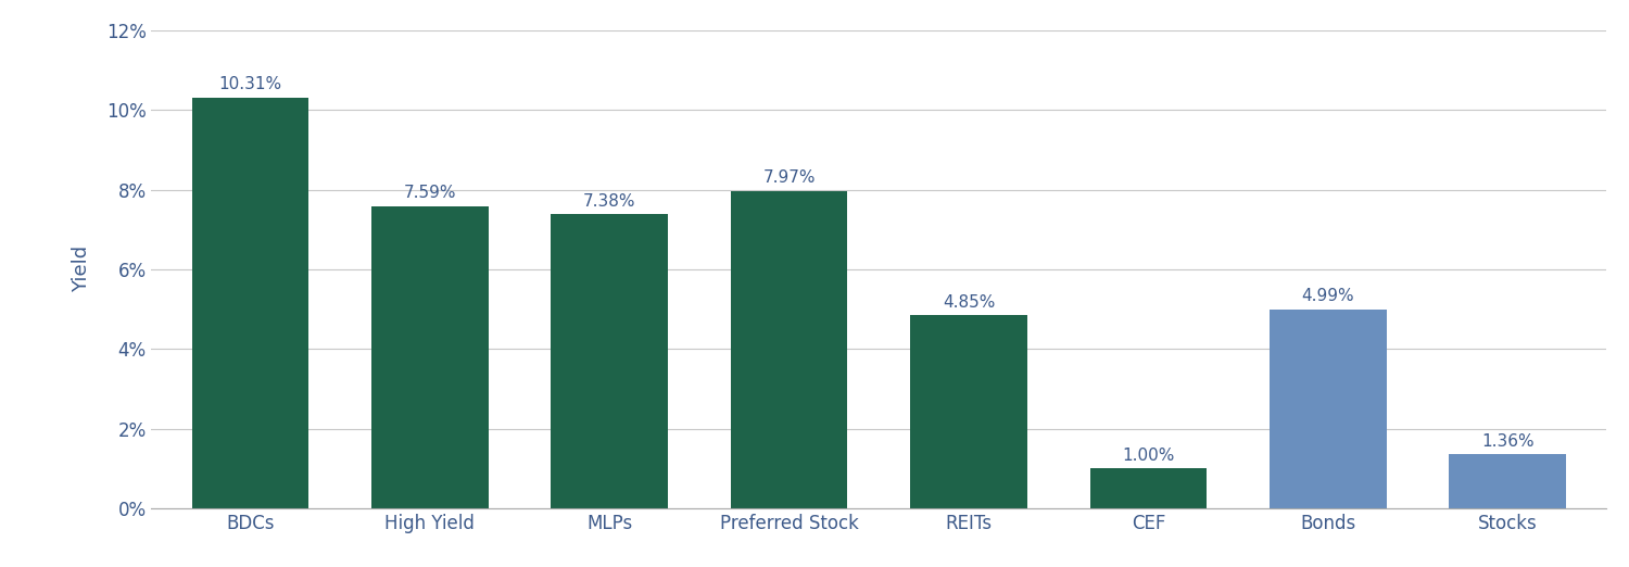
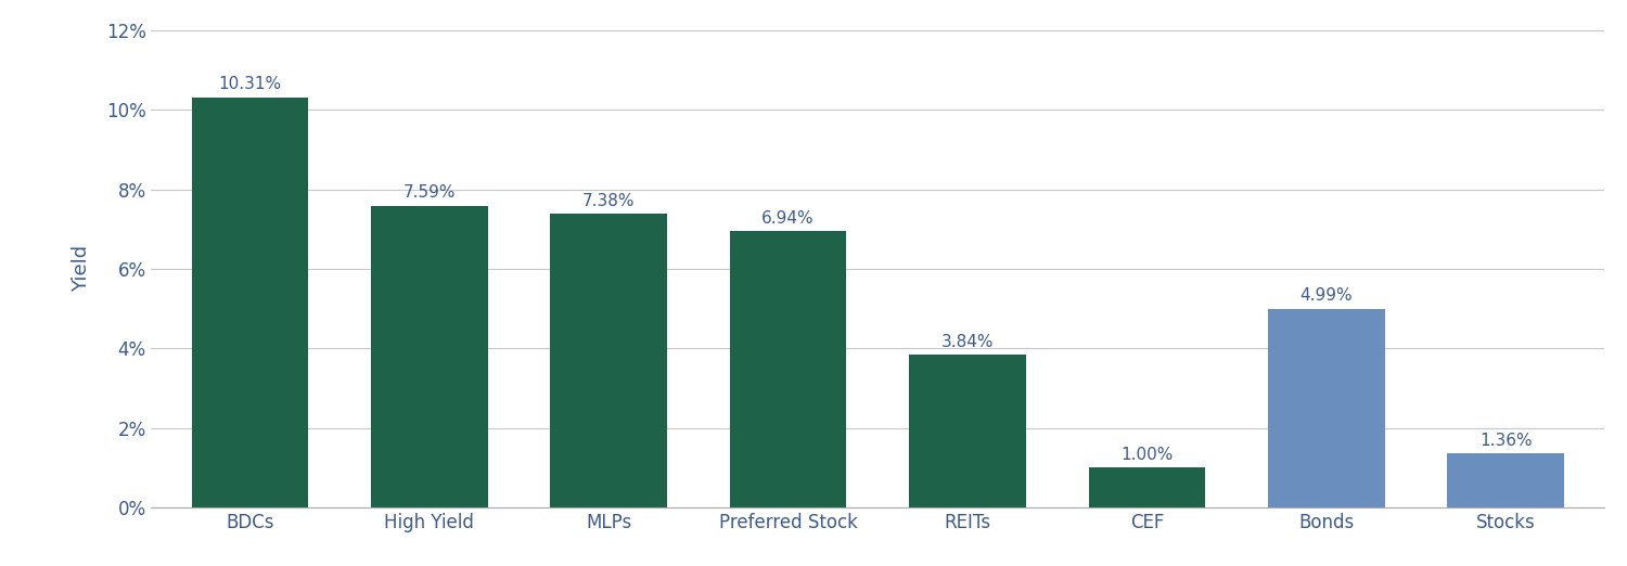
Preferred Stock: 7.97% -> 6.94%
REITs: 4.85% -> 3.84%
